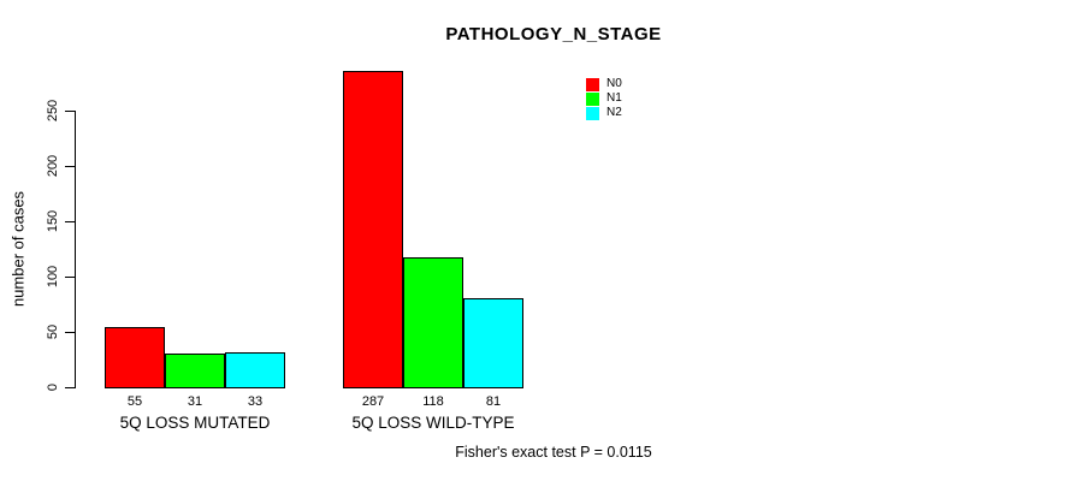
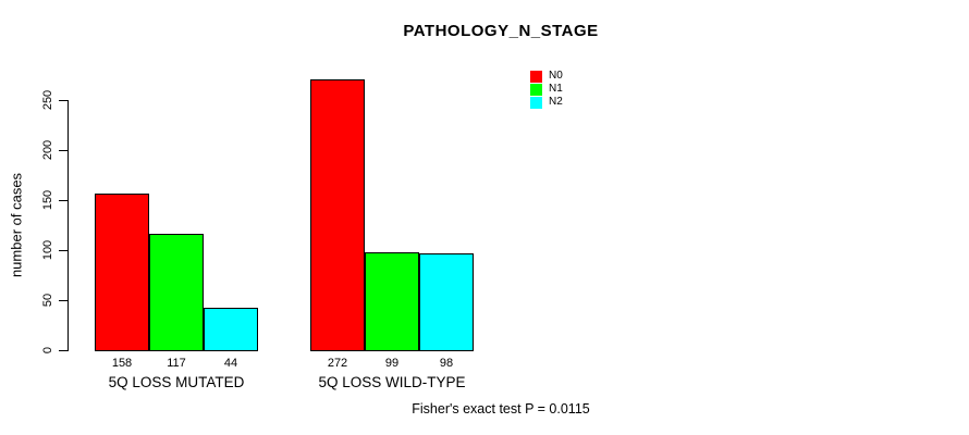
N0/5Q LOSS MUTATED: 55 -> 158
N1/5Q LOSS MUTATED: 31 -> 117
N2/5Q LOSS MUTATED: 33 -> 44
N0/5Q LOSS WILD-TYPE: 287 -> 272
N1/5Q LOSS WILD-TYPE: 118 -> 99
N2/5Q LOSS WILD-TYPE: 81 -> 98
